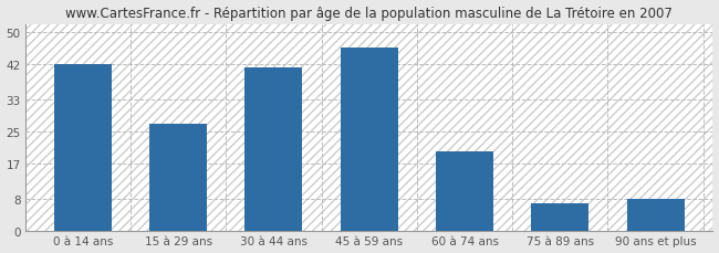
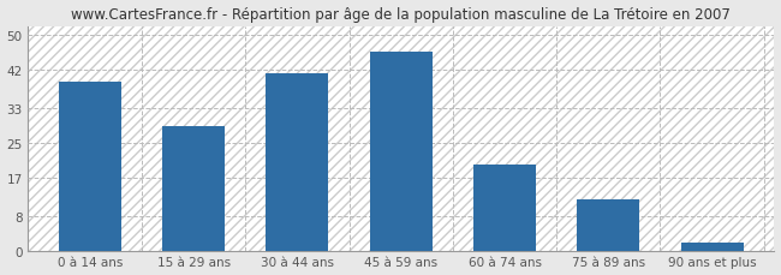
0 à 14 ans: 42 -> 39
15 à 29 ans: 27 -> 29
75 à 89 ans: 7 -> 12
90 ans et plus: 8 -> 2
